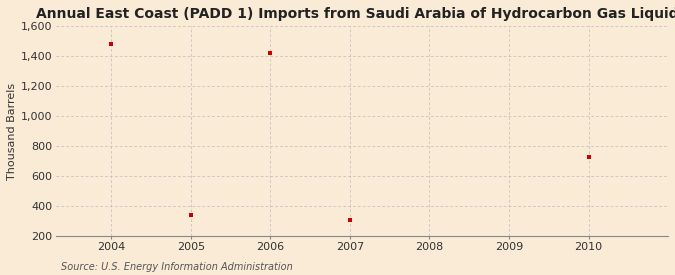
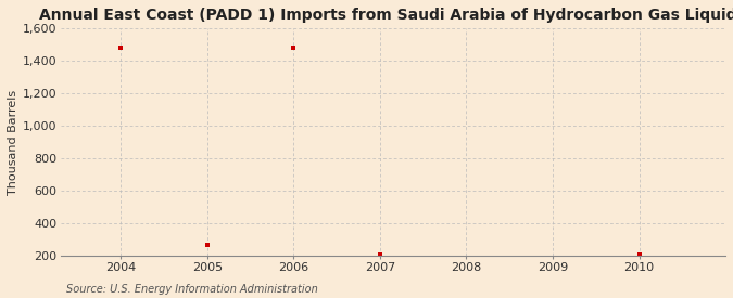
2005: 340 -> 270
2006: 1,420 -> 1,480
2007: 310 -> 200
2010: 730 -> 210
